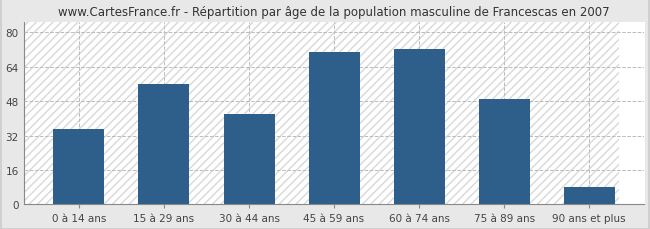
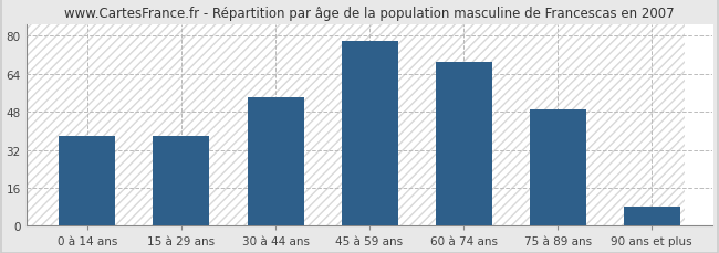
0 à 14 ans: 35 -> 38
15 à 29 ans: 56 -> 38
30 à 44 ans: 42 -> 54
45 à 59 ans: 71 -> 78
60 à 74 ans: 72 -> 69
